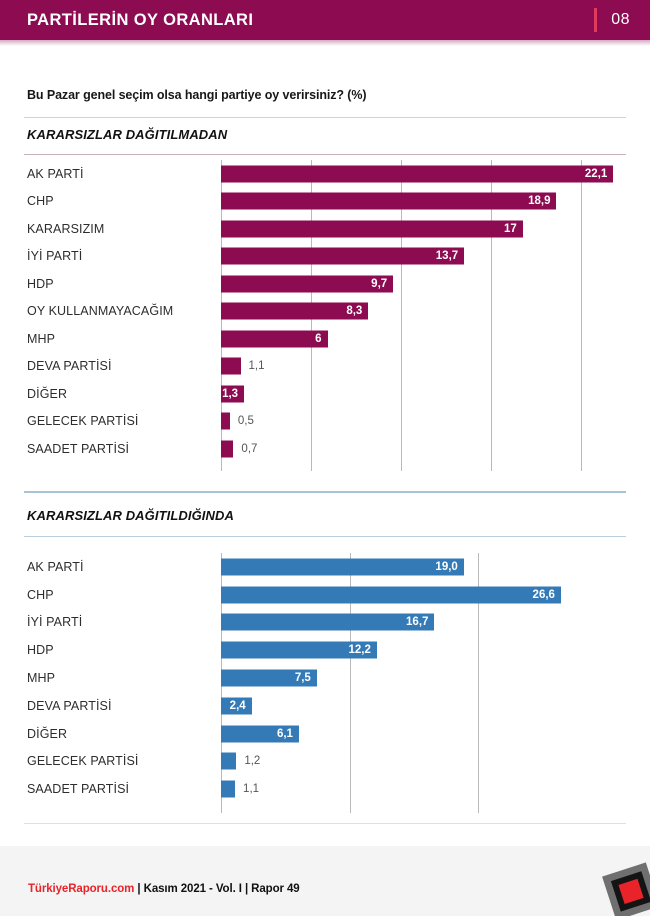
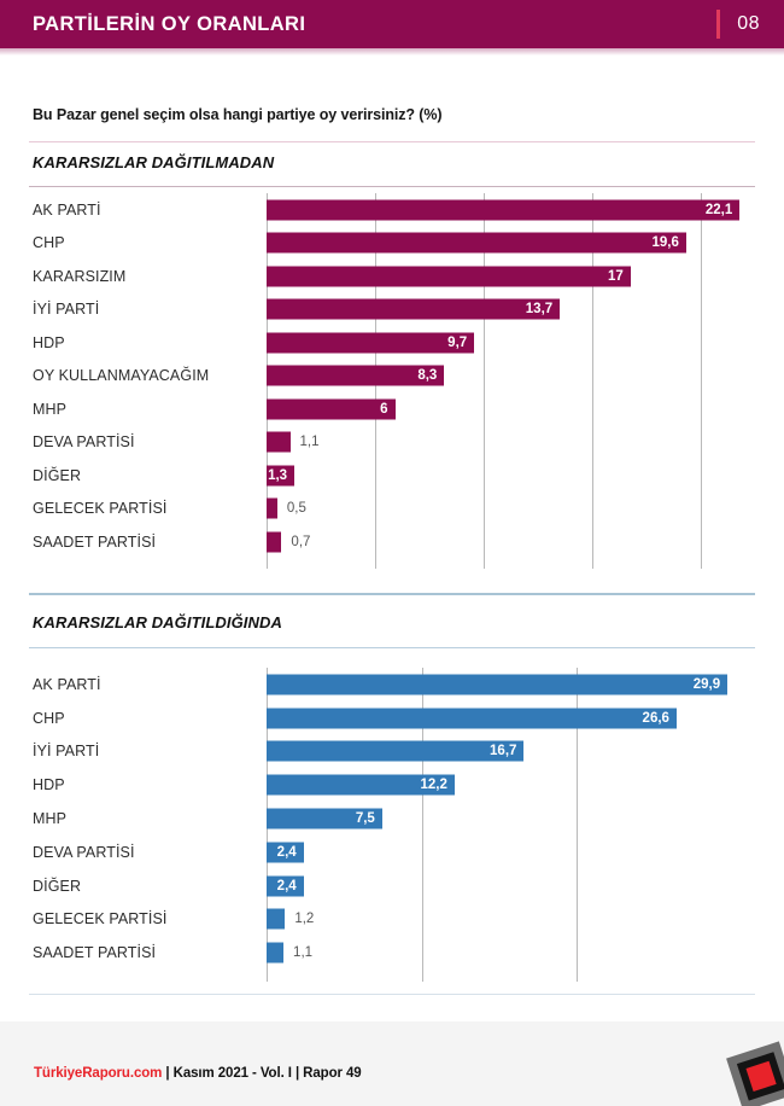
KARARSIZLAR DAĞITILMADAN/CHP: 18,9 -> 19,6
KARARSIZLAR DAĞITILDIĞINDA/AK PARTİ: 19,0 -> 29,9
KARARSIZLAR DAĞITILDIĞINDA/DİĞER: 6,1 -> 2,4
